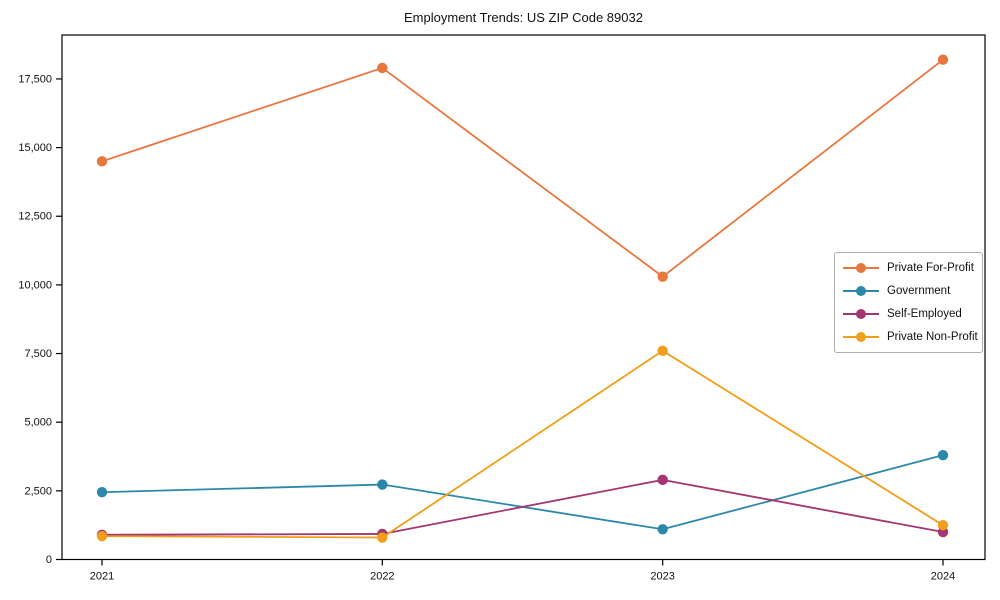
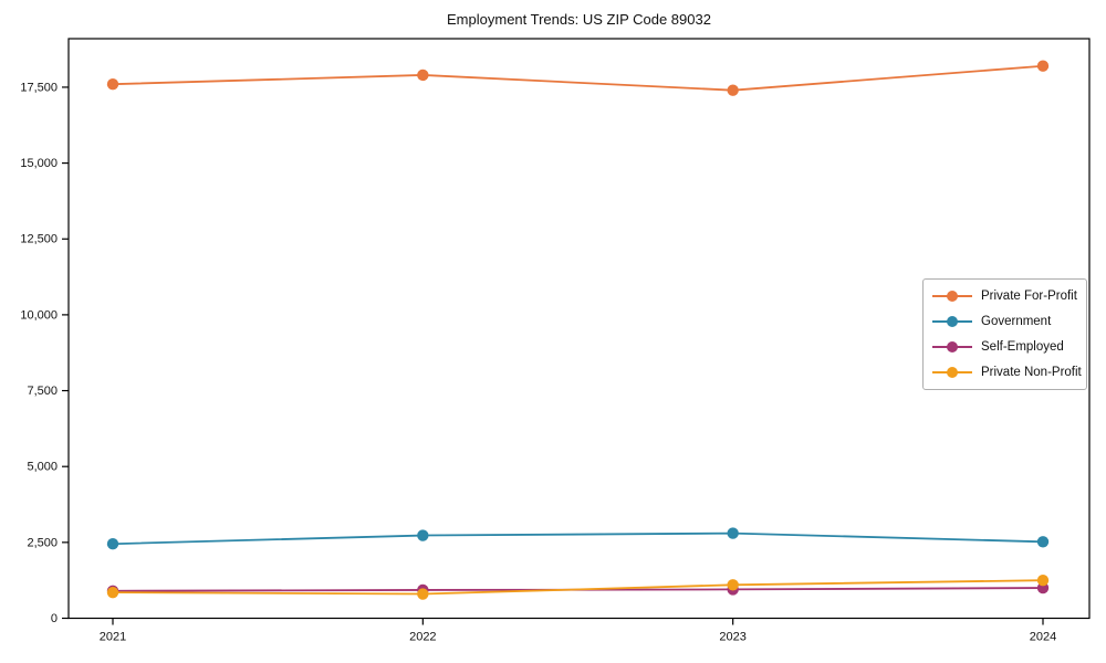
Private For-Profit/2021: 14500 -> 17600
Private For-Profit/2023: 10300 -> 17400
Government/2023: 1100 -> 2800
Self-Employed/2023: 2900 -> 1000
Private Non-Profit/2023: 7600 -> 1100
Government/2024: 3800 -> 2500
